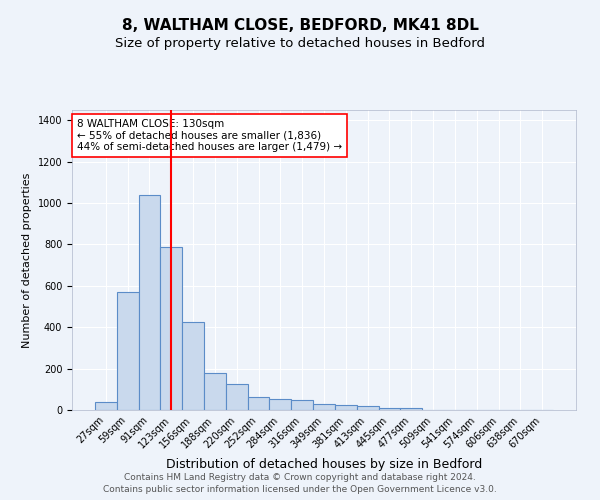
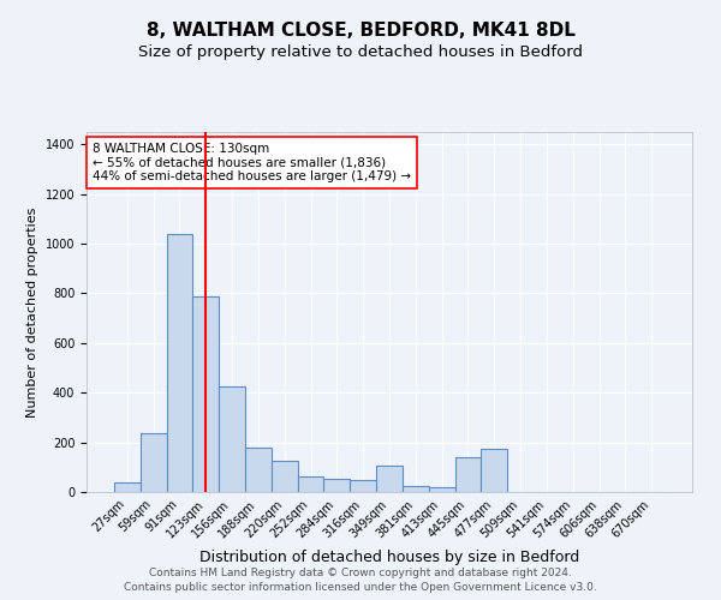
59sqm: 570 -> 235
349sqm: 30 -> 105
445sqm: 10 -> 140
477sqm: 10 -> 175
